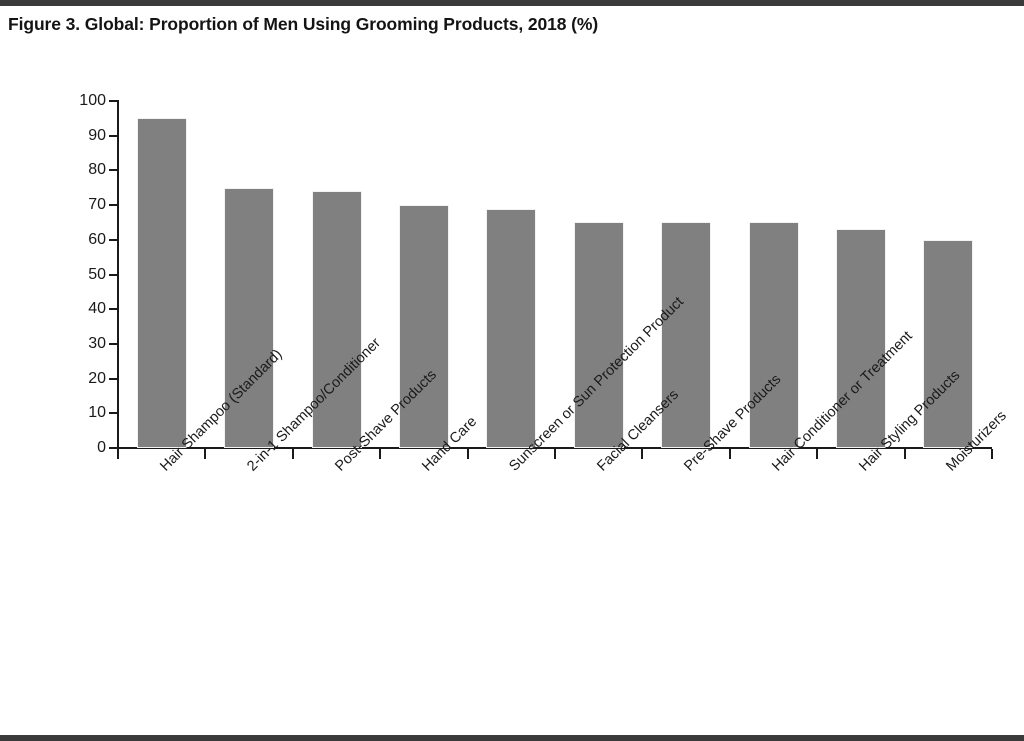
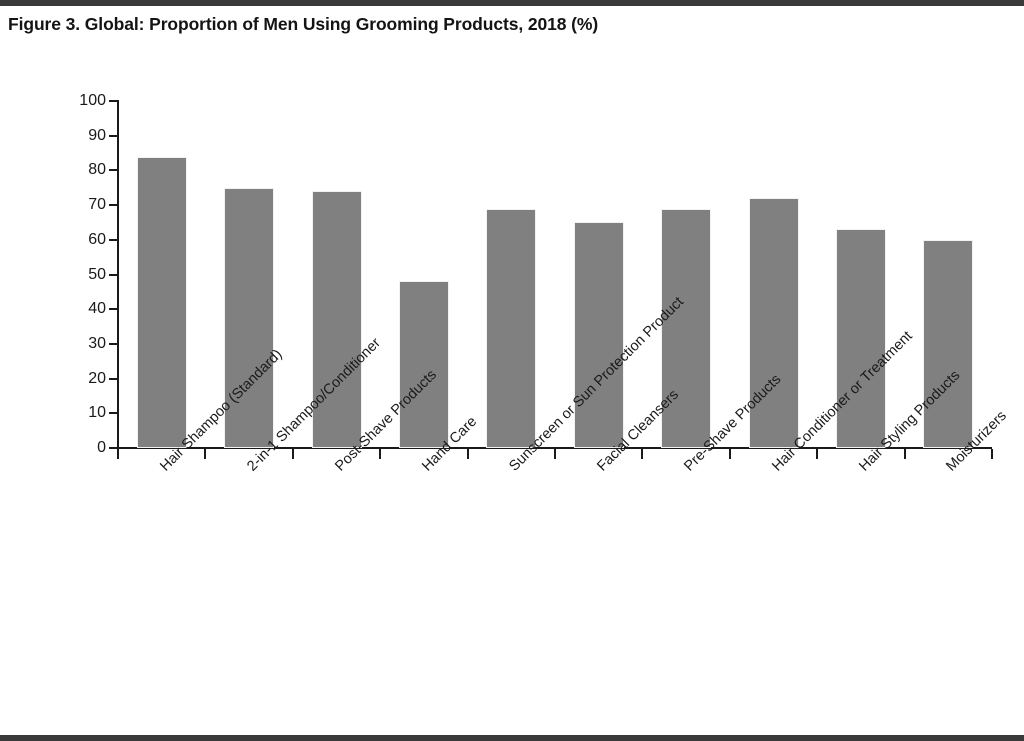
Hair Shampoo (Standard): 95 -> 84
Hand Care: 70 -> 48
Pre-Shave Products: 65 -> 69
Hair Conditioner or Treatment: 65 -> 72
